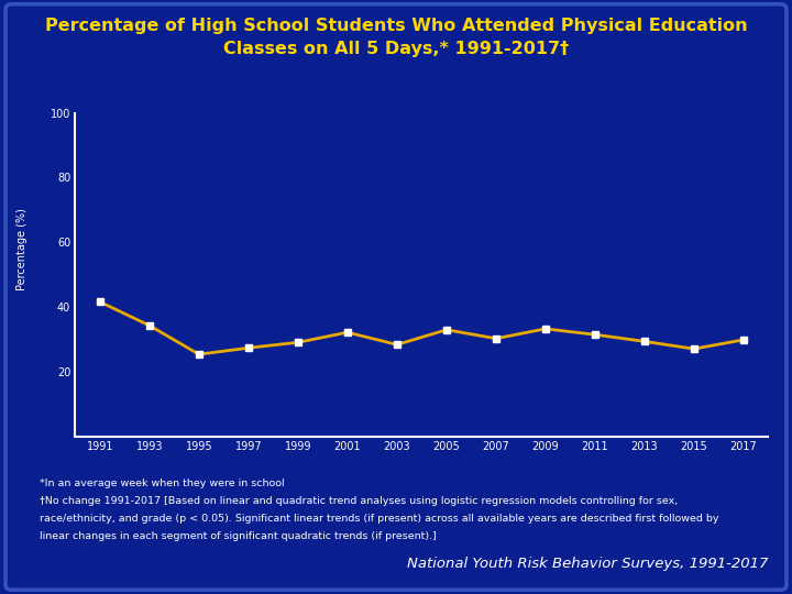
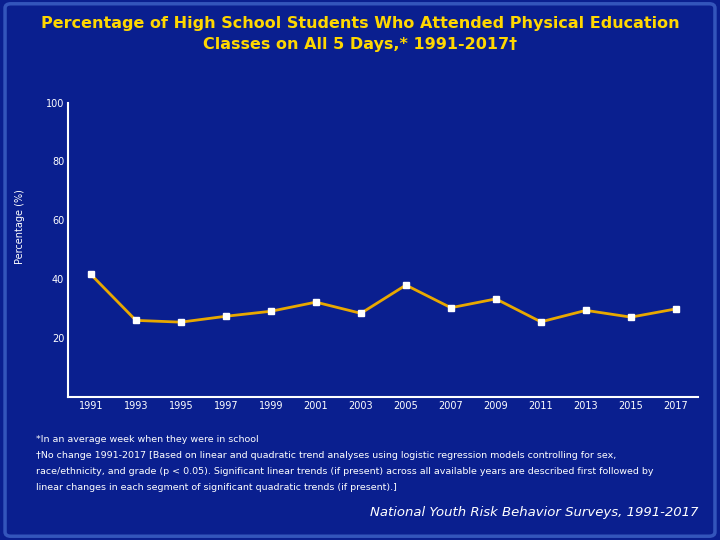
1993: 34.3 -> 26.0
2005: 33.0 -> 38.0
2011: 31.5 -> 25.5
